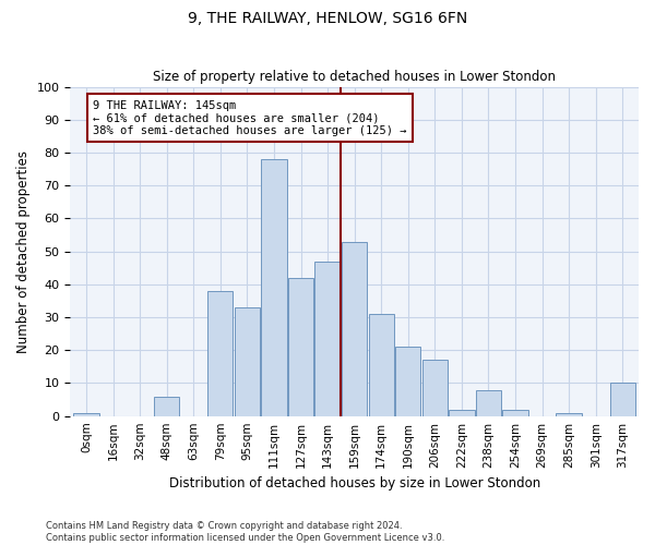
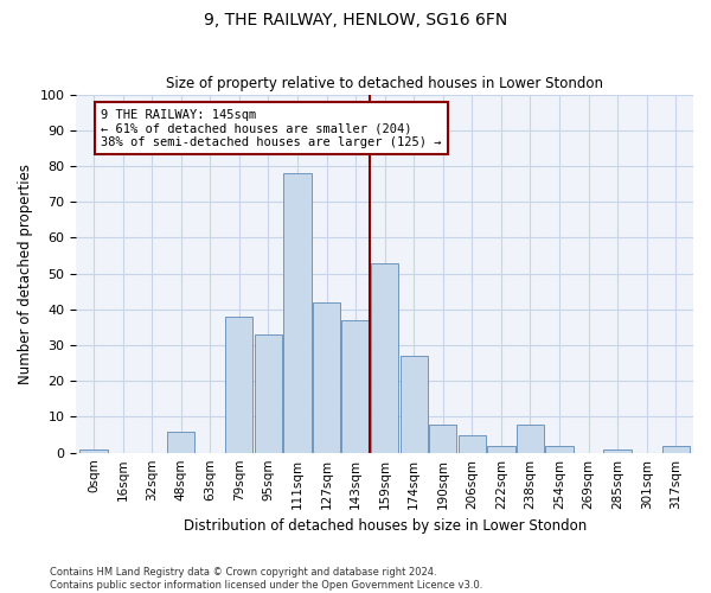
143sqm: 47 -> 37
174sqm: 31 -> 27
190sqm: 21 -> 8
206sqm: 17 -> 5
317sqm: 10 -> 2
